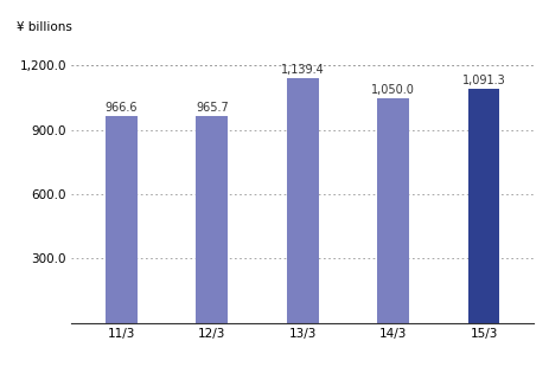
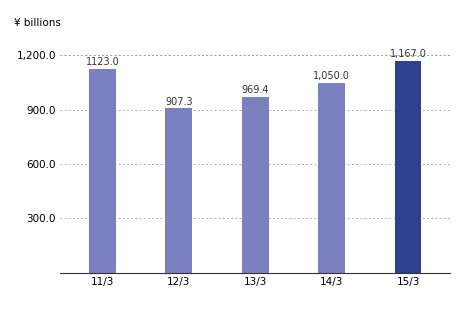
11/3: 966.6 -> 1123.0
12/3: 965.7 -> 907.3
13/3: 1,139.4 -> 969.4
15/3: 1,091.3 -> 1,167.0
